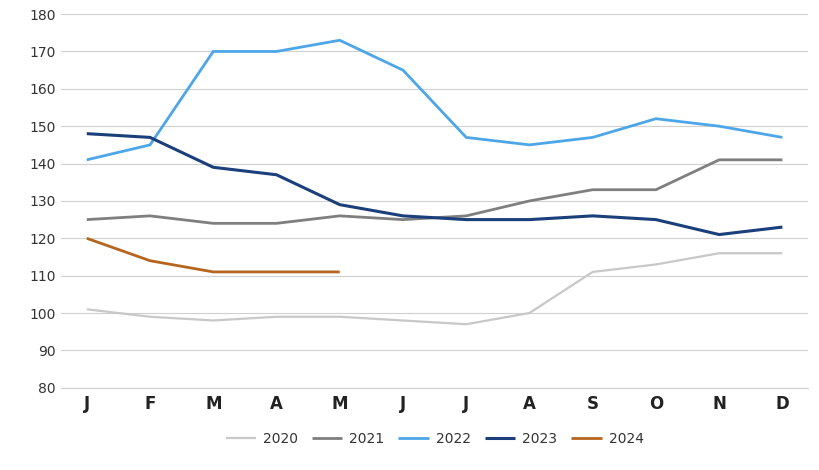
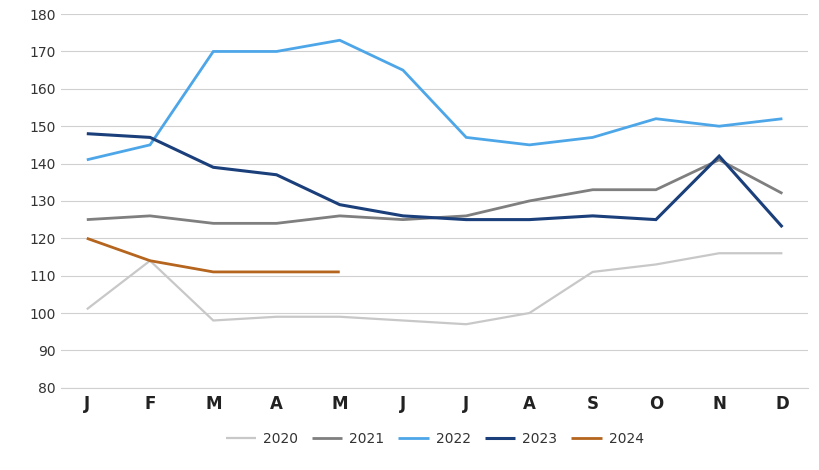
2020/F: 99 -> 114
2023/N: 121 -> 142
2021/D: 141 -> 132
2022/D: 147 -> 152
